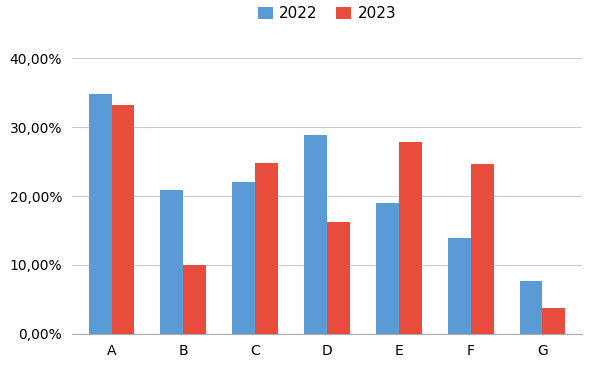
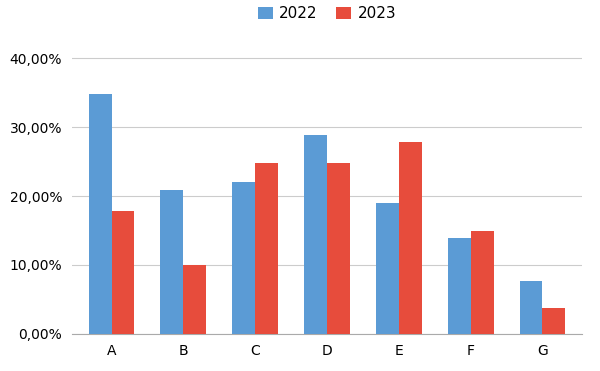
2023/A: 33,2% -> 17,9%
2023/D: 16,2% -> 24,8%
2023/F: 24,6% -> 15,0%
